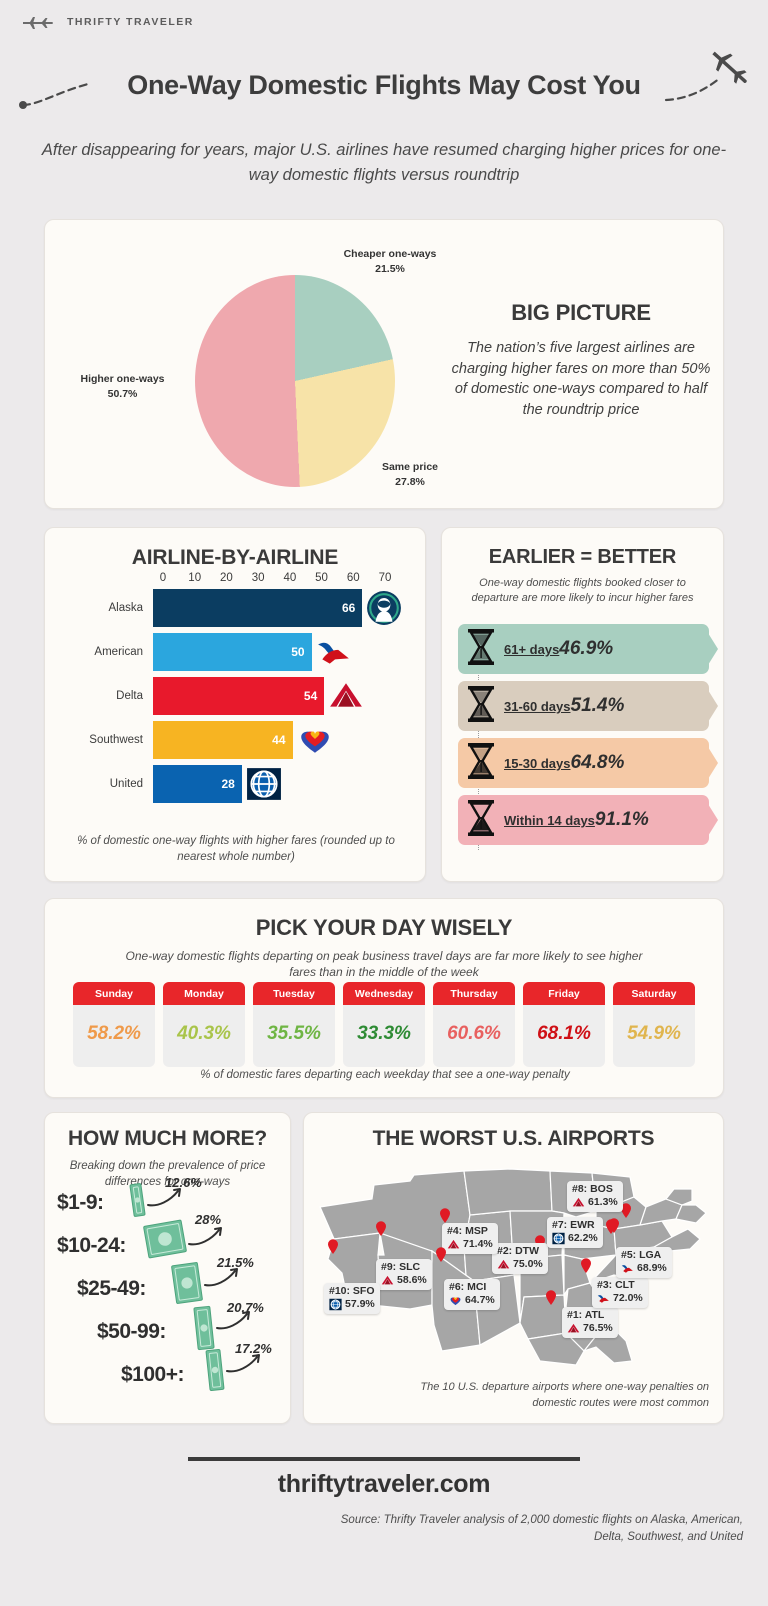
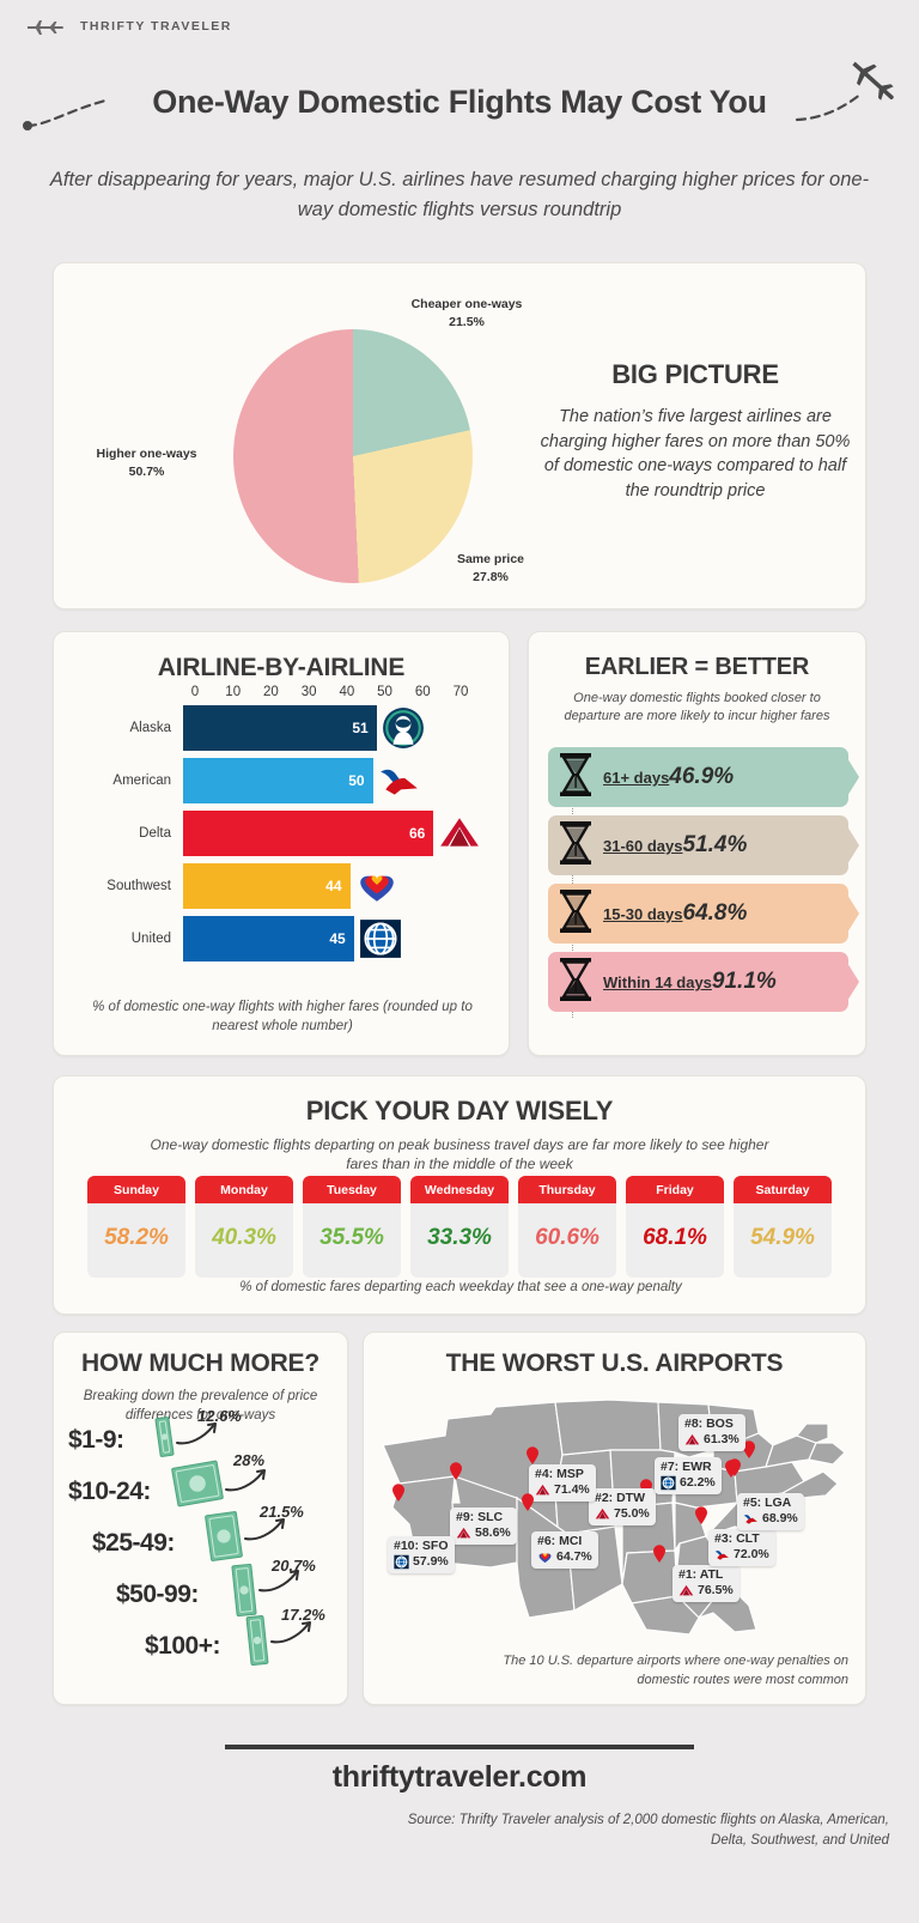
AIRLINE-BY-AIRLINE/Alaska: 66 -> 51
AIRLINE-BY-AIRLINE/Delta: 54 -> 66
AIRLINE-BY-AIRLINE/United: 28 -> 45
